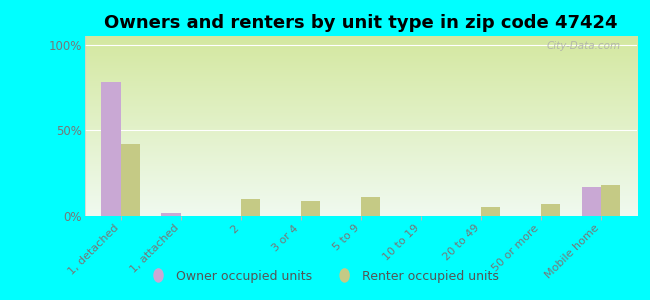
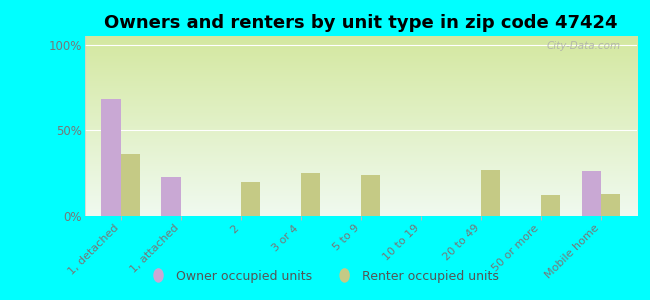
Owner occupied units/1, detached: 78% -> 68%
Renter occupied units/1, detached: 42% -> 36%
Owner occupied units/1, attached: 2% -> 23%
Renter occupied units/2: 10% -> 20%
Renter occupied units/3 or 4: 9% -> 25%
Renter occupied units/5 to 9: 11% -> 24%
Renter occupied units/20 to 49: 5% -> 27%
Renter occupied units/50 or more: 7% -> 12%
Owner occupied units/Mobile home: 17% -> 26%
Renter occupied units/Mobile home: 18% -> 13%
